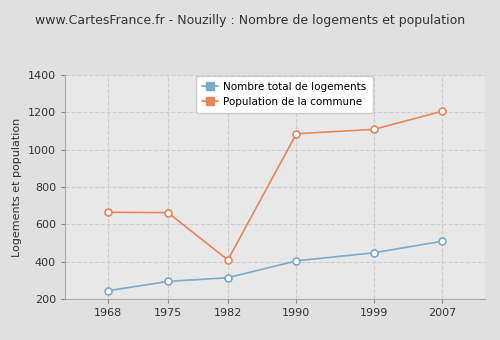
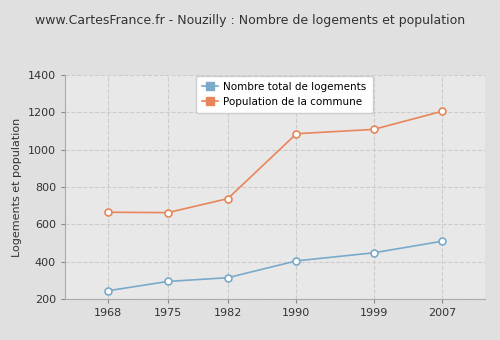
Population de la commune/1982: 410 -> 740
